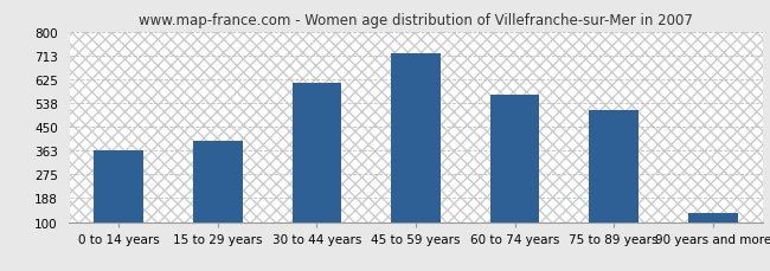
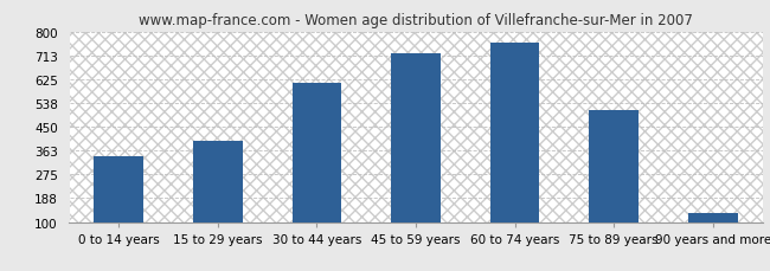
0 to 14 years: 365 -> 340
60 to 74 years: 570 -> 760
